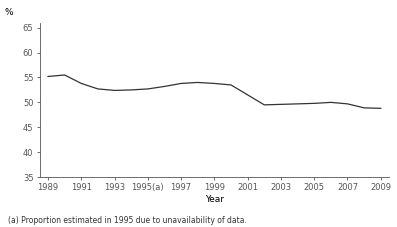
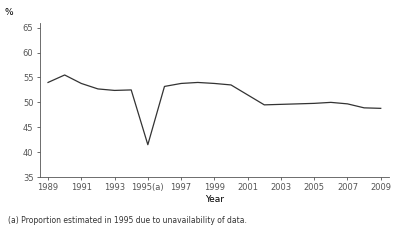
1989: 55.2 -> 54.0
1995(a): 52.7 -> 41.5
